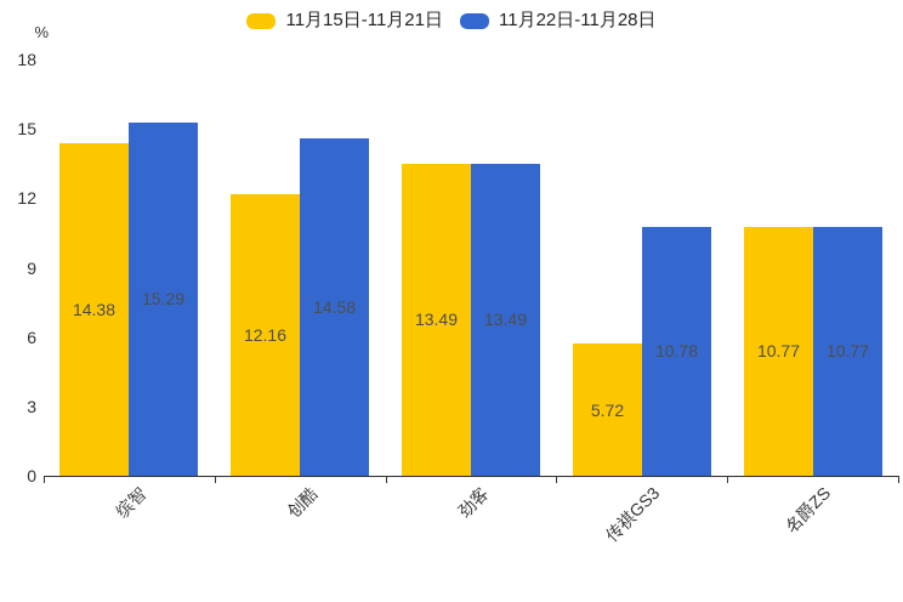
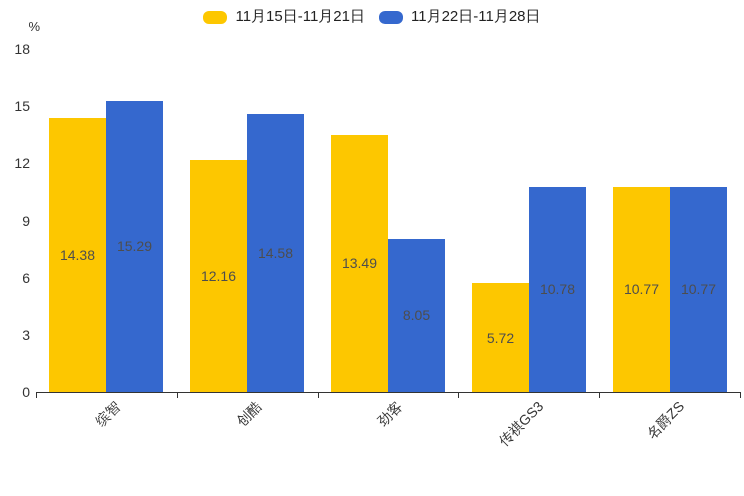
11月22日-11月28日/劲客: 13.49 -> 8.05
